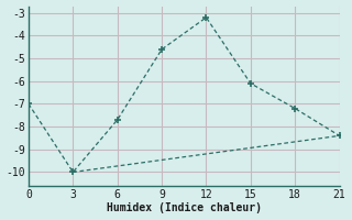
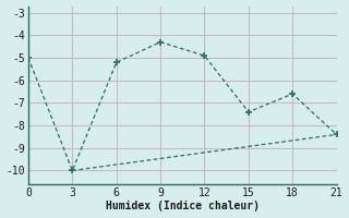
0: -7.0 -> -5.0
6: -7.7 -> -5.2
9: -4.6 -> -4.3
12: -3.2 -> -4.9
15: -6.1 -> -7.4
18: -7.2 -> -6.6
